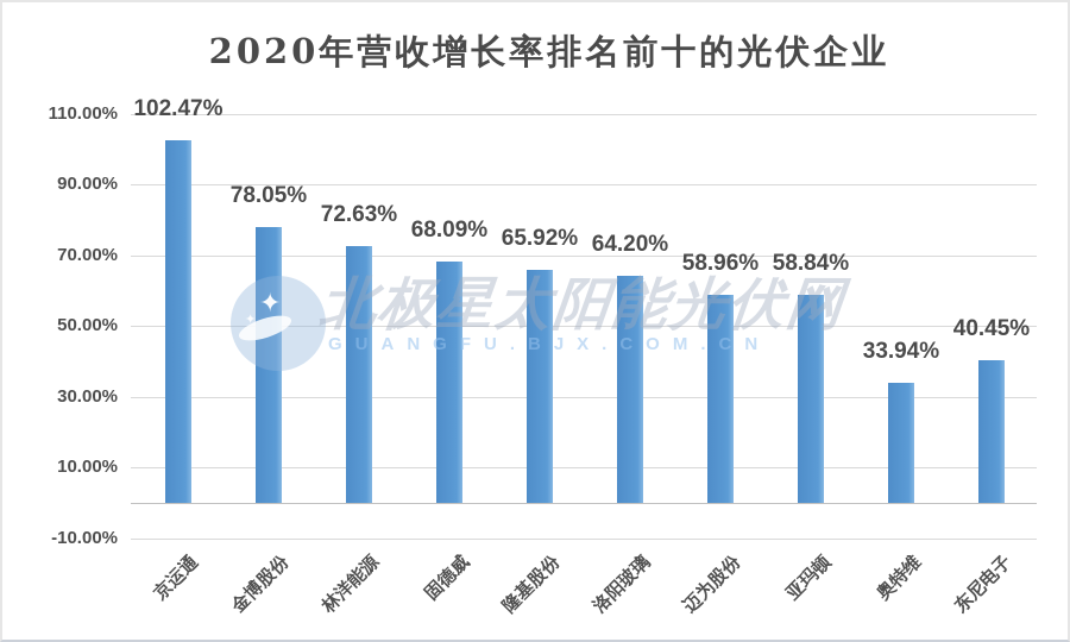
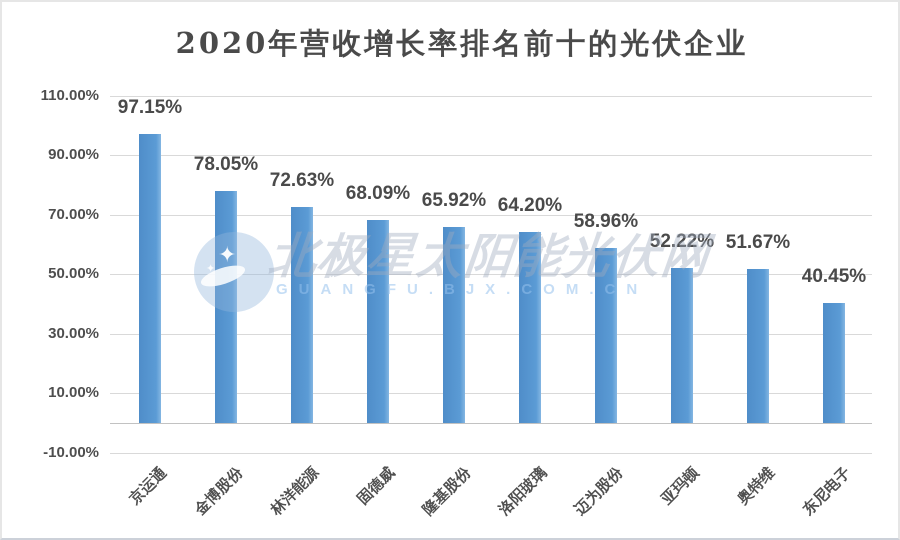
京运通: 102.47% -> 97.15%
亚玛顿: 58.84% -> 52.22%
奥特维: 33.94% -> 51.67%
